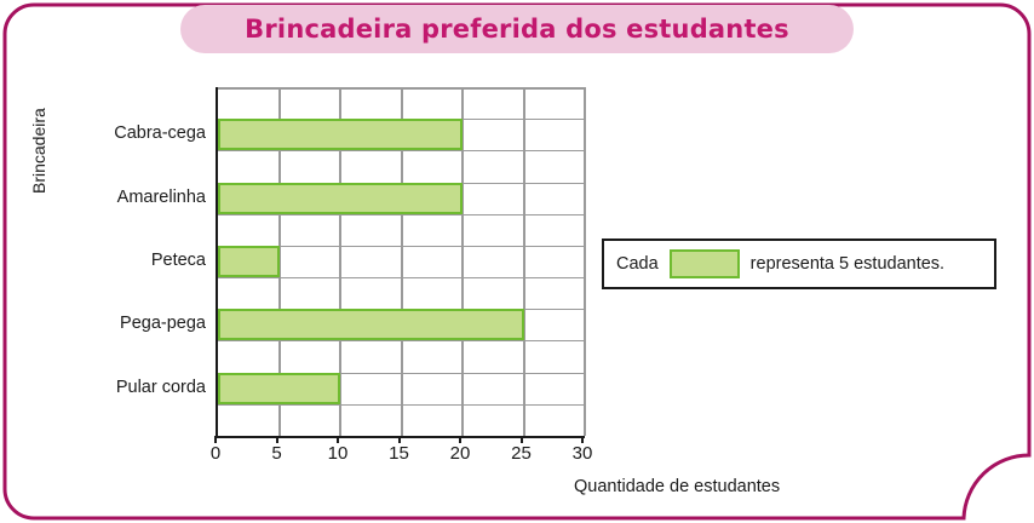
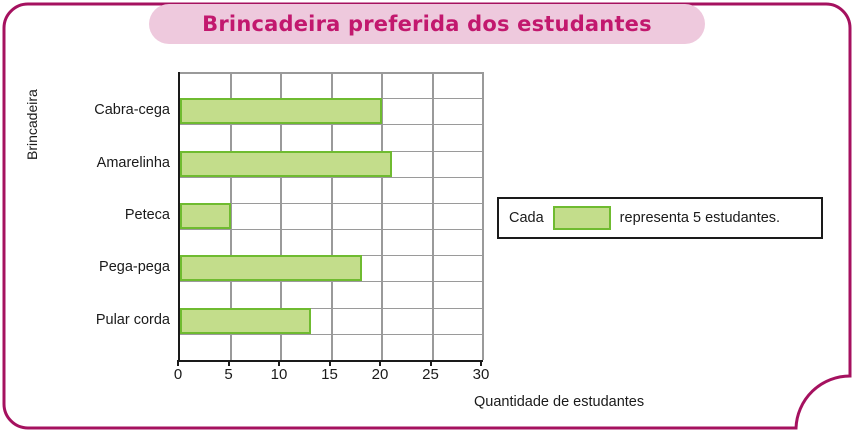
Amarelinha: 20 -> 21
Pega-pega: 25 -> 18
Pular corda: 10 -> 13
